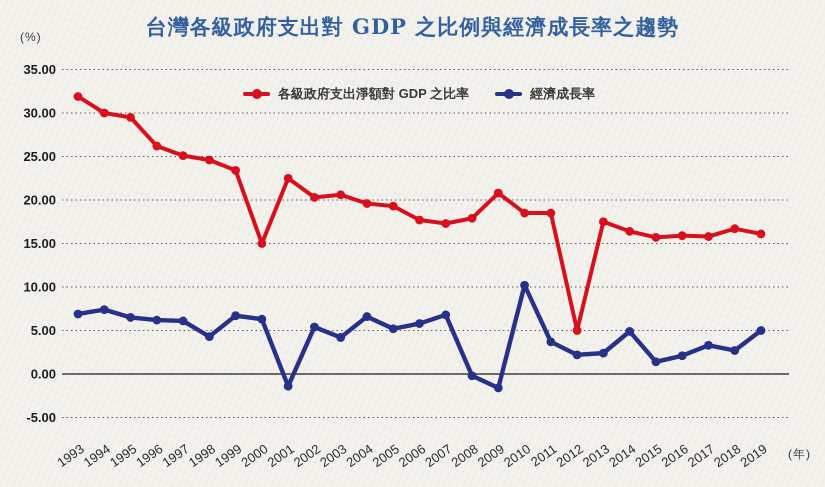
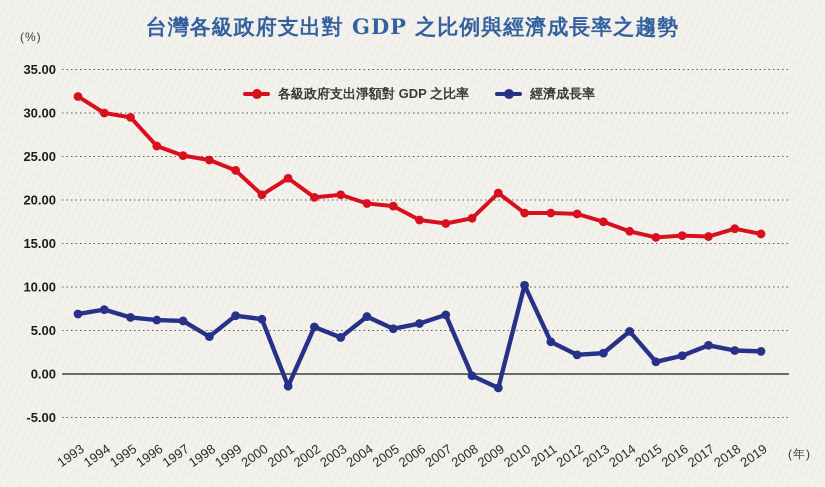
各級政府支出淨額對 GDP 之比率/2000: 15 -> 21
各級政府支出淨額對 GDP 之比率/2012: 5 -> 18
經濟成長率/2019: 5 -> 3
